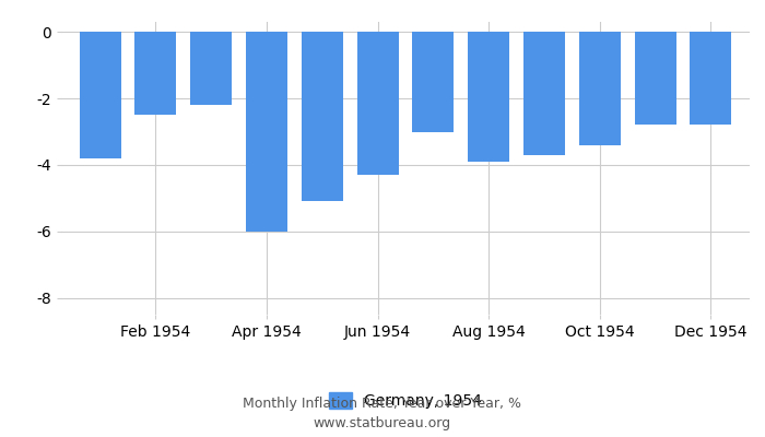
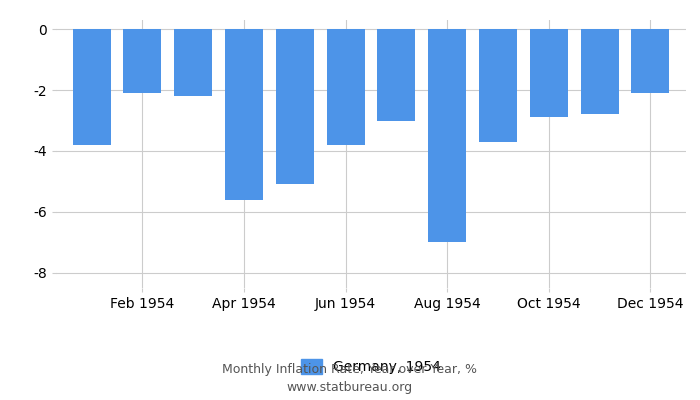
Feb 1954: -2.5 -> -2.1
Apr 1954: -6.0 -> -5.6
Jun 1954: -4.3 -> -3.8
Aug 1954: -3.9 -> -7.0
Oct 1954: -3.4 -> -2.9
Dec 1954: -2.8 -> -2.1
